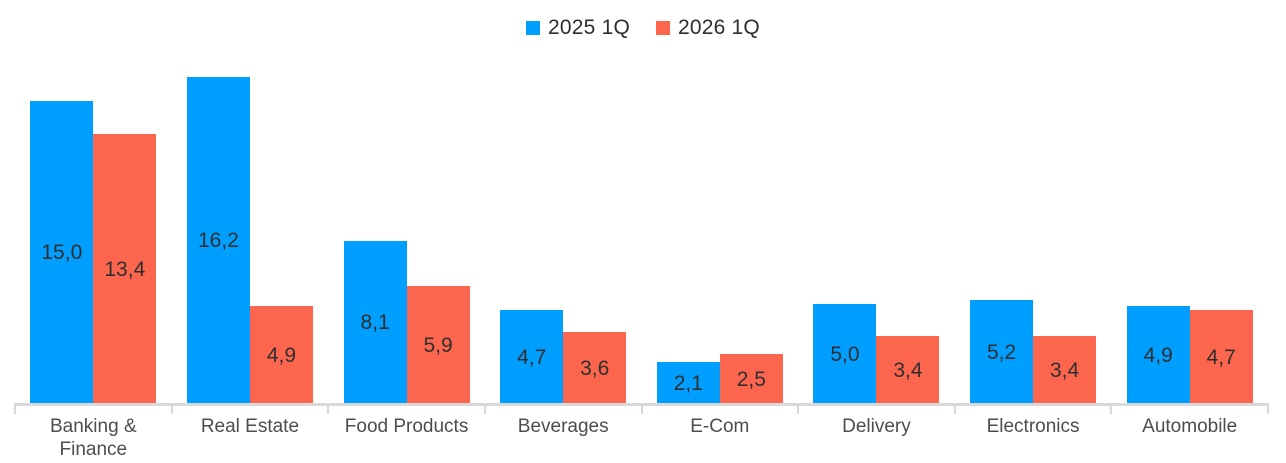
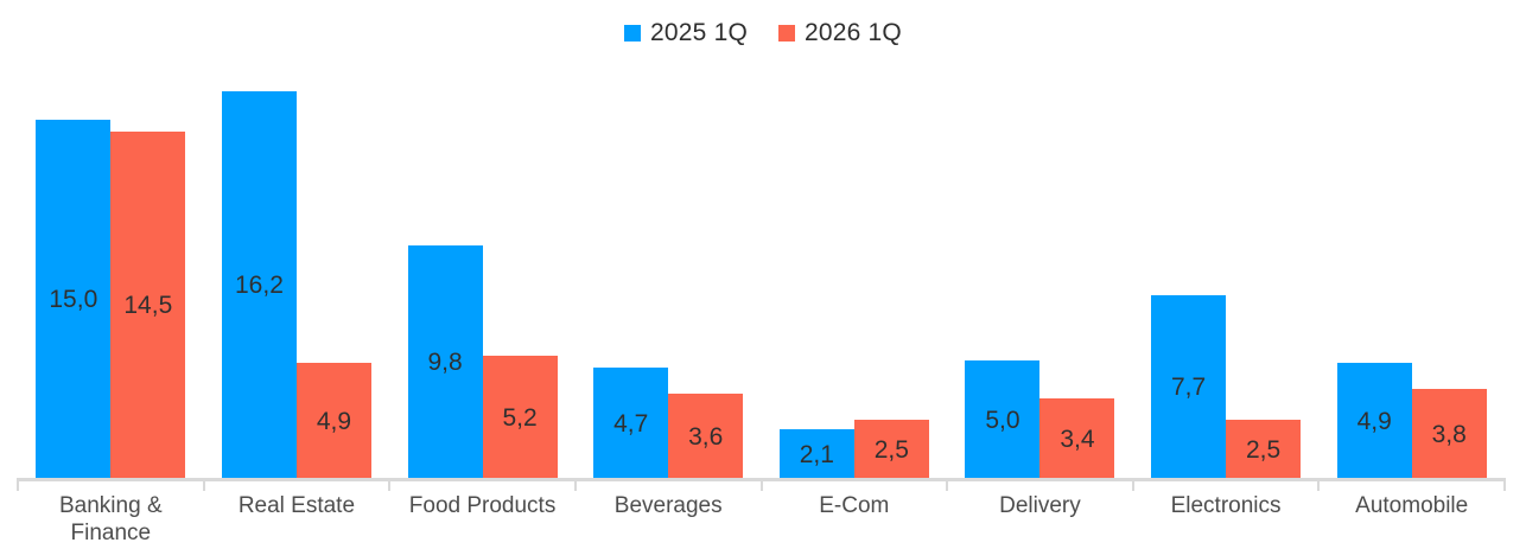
2026 1Q/Banking & Finance: 13,4 -> 14,5
2025 1Q/Food Products: 8,1 -> 9,8
2026 1Q/Food Products: 5,9 -> 5,2
2025 1Q/Electronics: 5,2 -> 7,7
2026 1Q/Electronics: 3,4 -> 2,5
2026 1Q/Automobile: 4,7 -> 3,8
